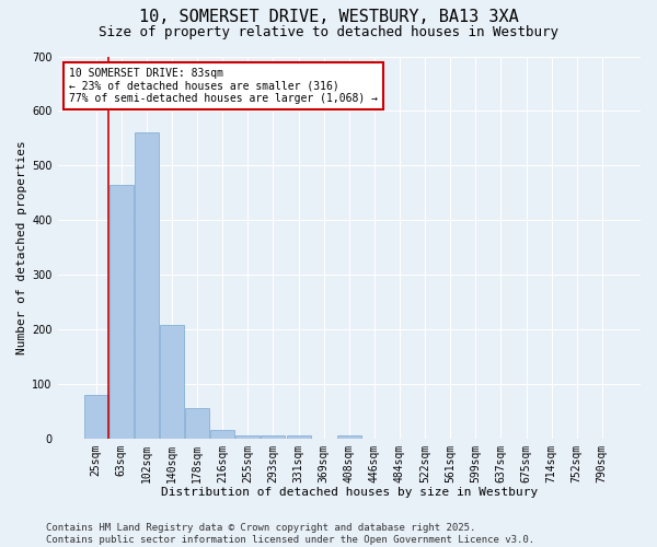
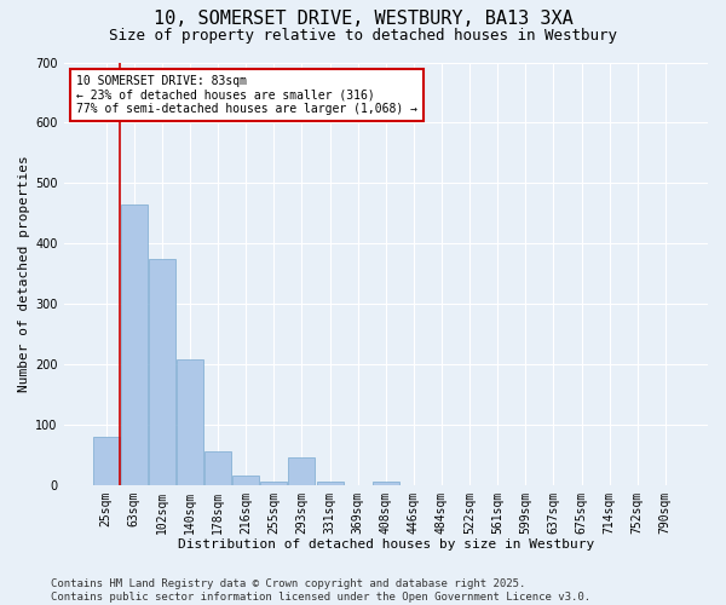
102sqm: 560 -> 375
293sqm: 5 -> 45
